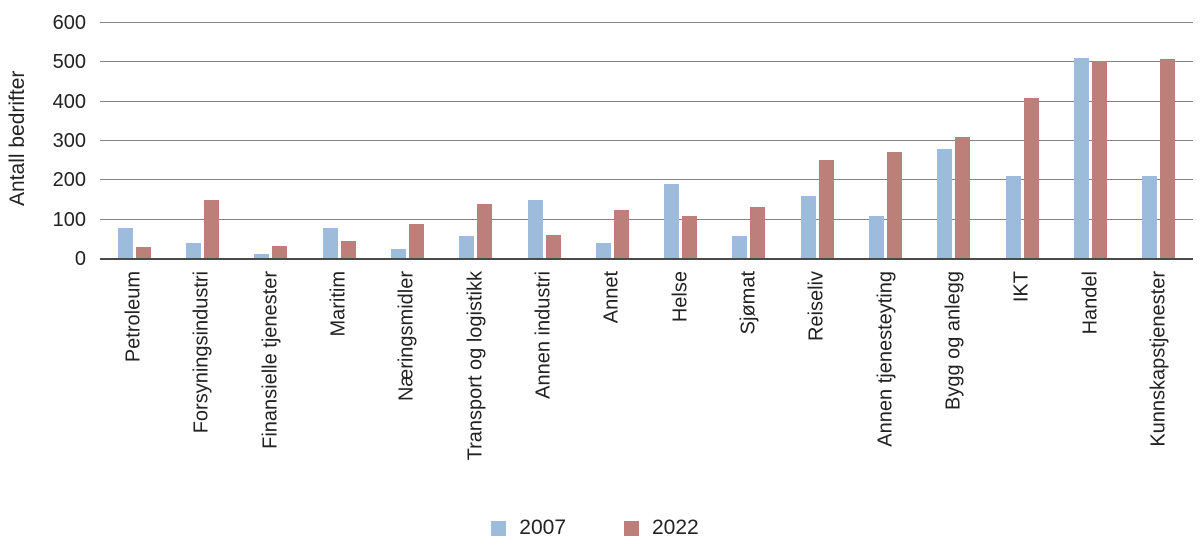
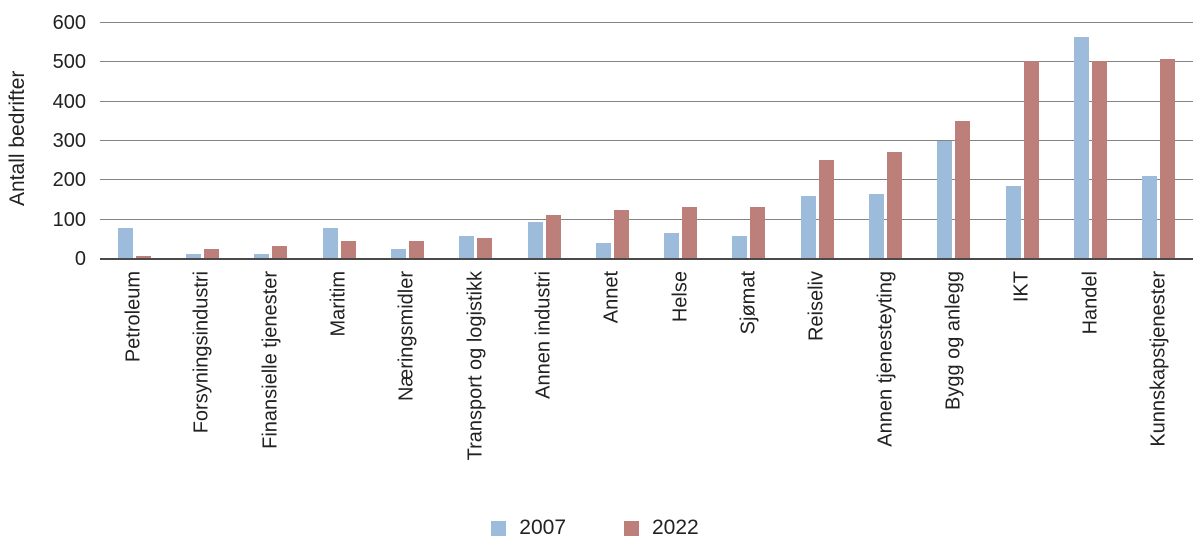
2022/Petroleum: 30 -> 10
2007/Forsyningsindustri: 40 -> 10
2022/Forsyningsindustri: 150 -> 30
2022/Næringsmidler: 90 -> 50
2022/Transport og logistikk: 140 -> 50
2007/Annen industri: 150 -> 90
2022/Annen industri: 60 -> 110
2007/Helse: 190 -> 70
2022/Helse: 110 -> 130
2007/Annen tjenesteyting: 110 -> 160
2007/Bygg og anlegg: 280 -> 300
2022/Bygg og anlegg: 310 -> 350
2007/IKT: 210 -> 180
2022/IKT: 410 -> 500
2007/Handel: 510 -> 560
